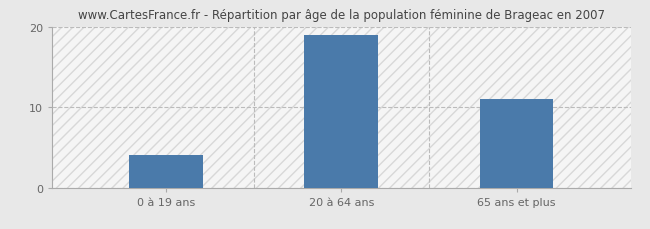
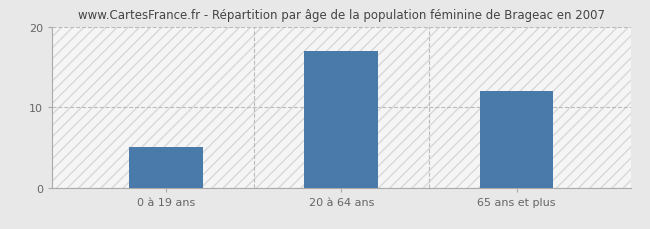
0 à 19 ans: 4 -> 5
20 à 64 ans: 19 -> 17
65 ans et plus: 11 -> 12
